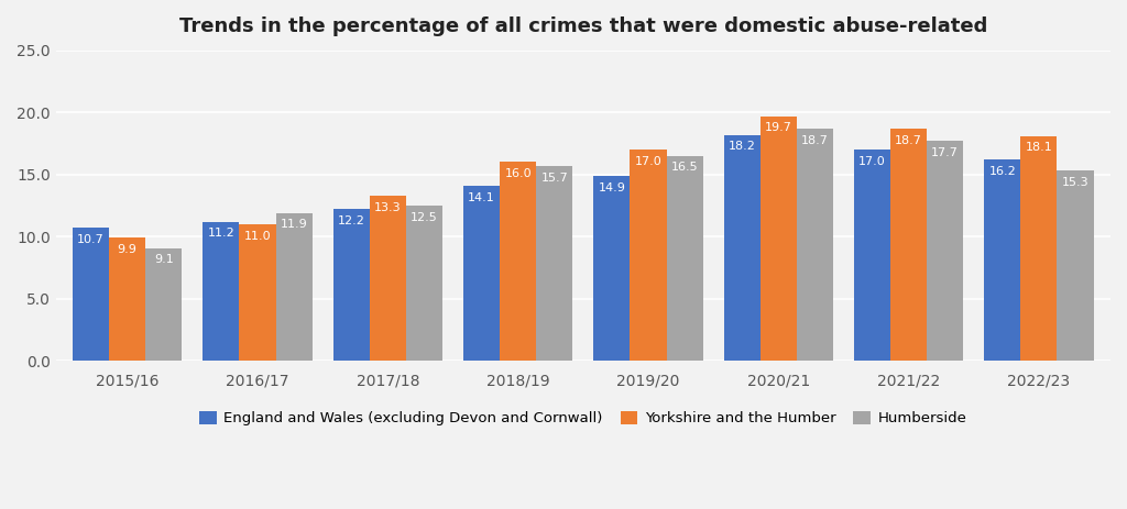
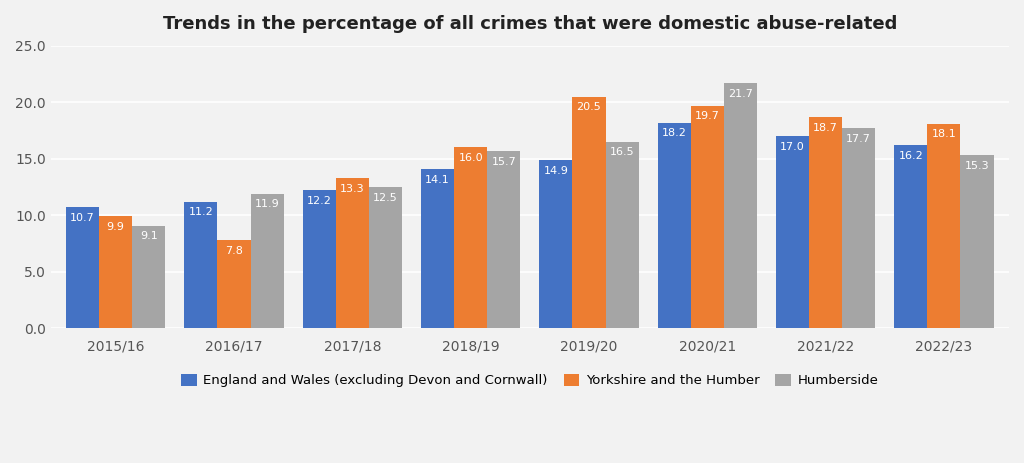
Yorkshire and the Humber/2016/17: 11.0 -> 7.8
Yorkshire and the Humber/2019/20: 17.0 -> 20.5
Humberside/2020/21: 18.7 -> 21.7
